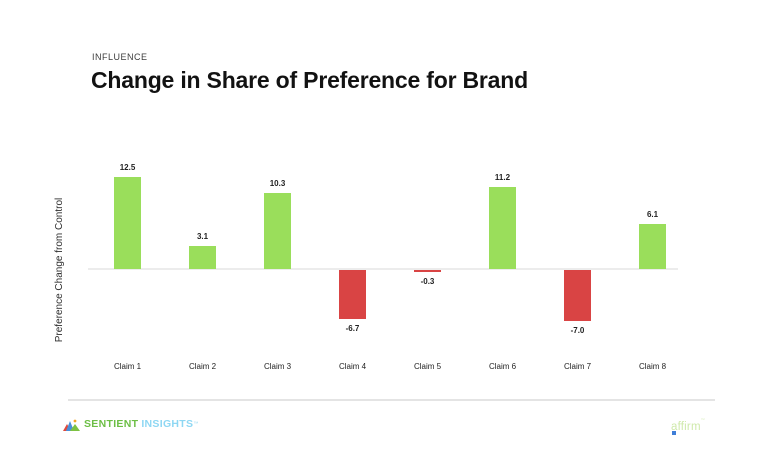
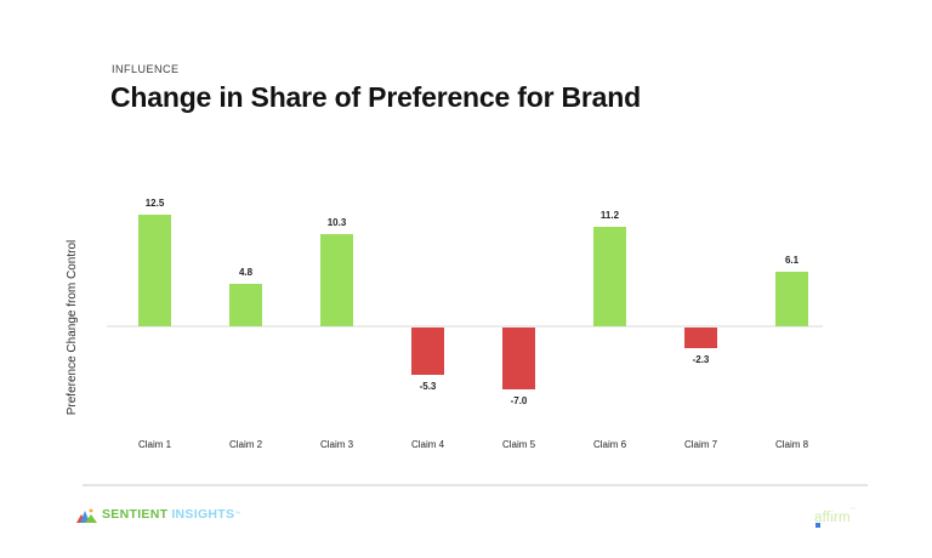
Claim 2: 3.1 -> 4.8
Claim 4: -6.7 -> -5.3
Claim 5: -0.3 -> -7.0
Claim 7: -7.0 -> -2.3
